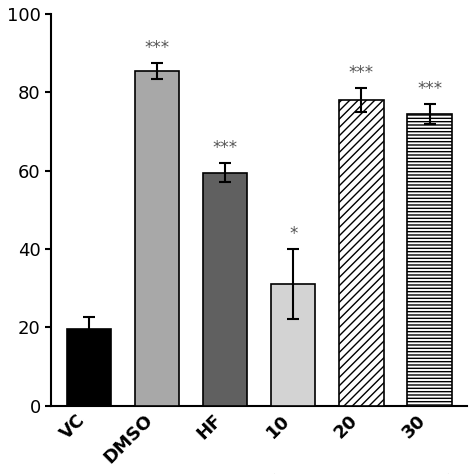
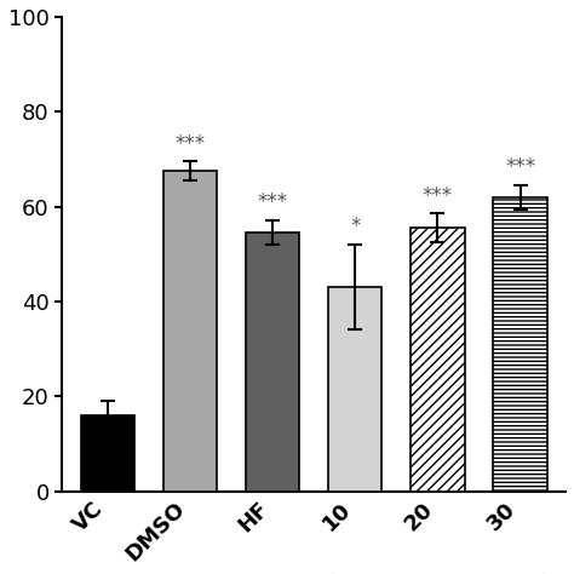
VC: 19.5 -> 16.0
DMSO: 85.5 -> 67.5
HF: 59.5 -> 54.5
10: 31.0 -> 43.0
20: 78.0 -> 55.5
30: 74.5 -> 62.0
